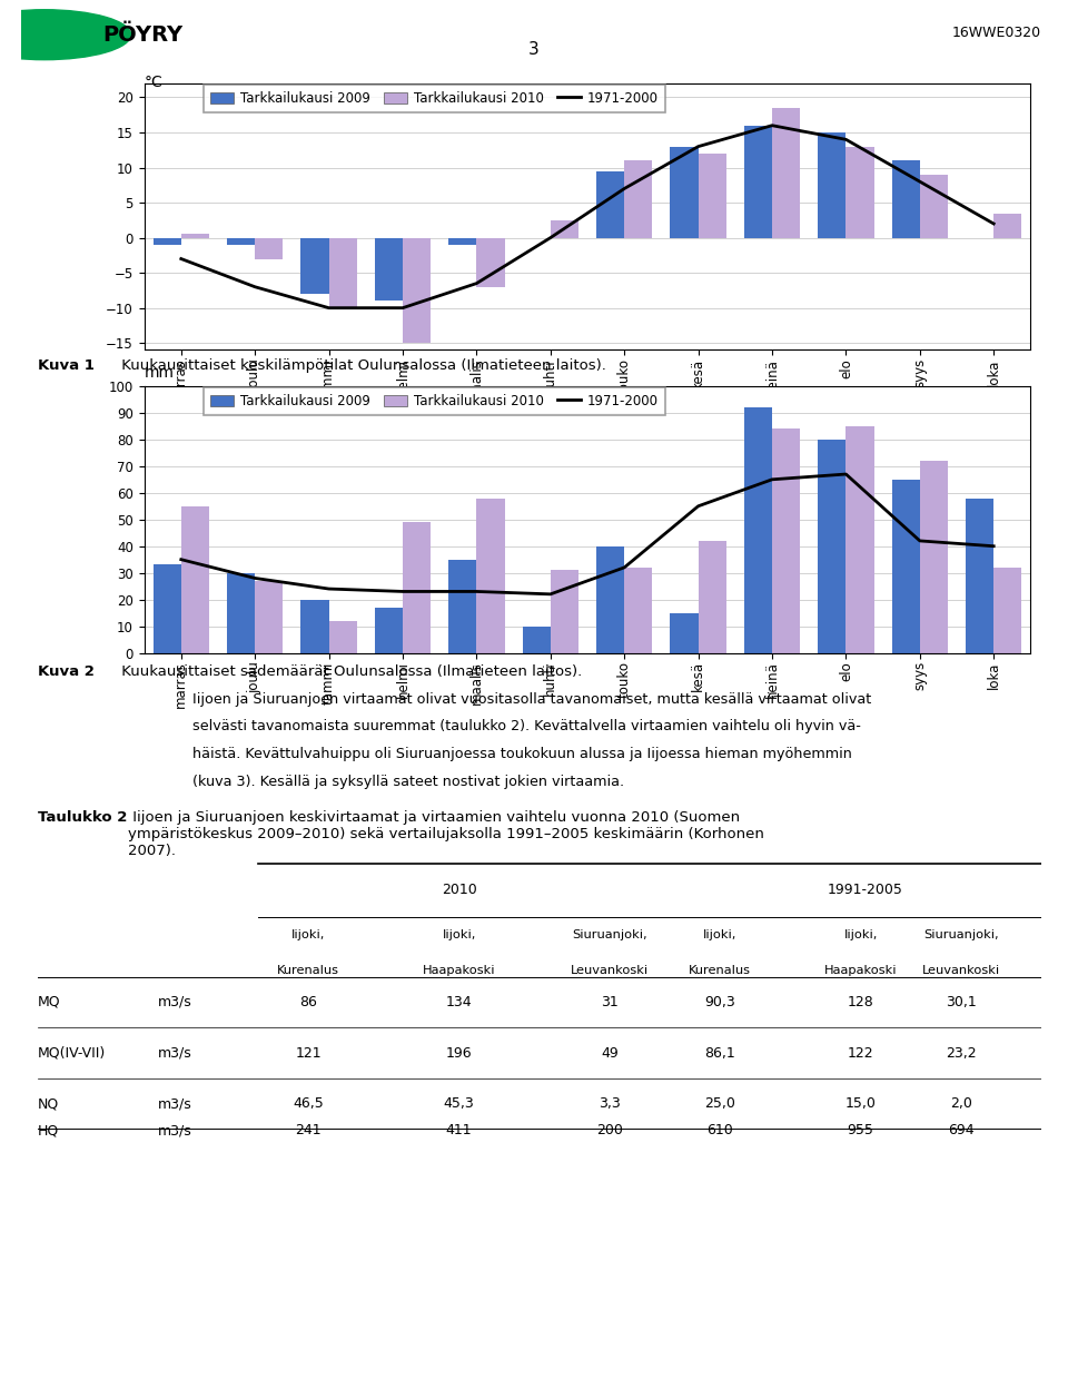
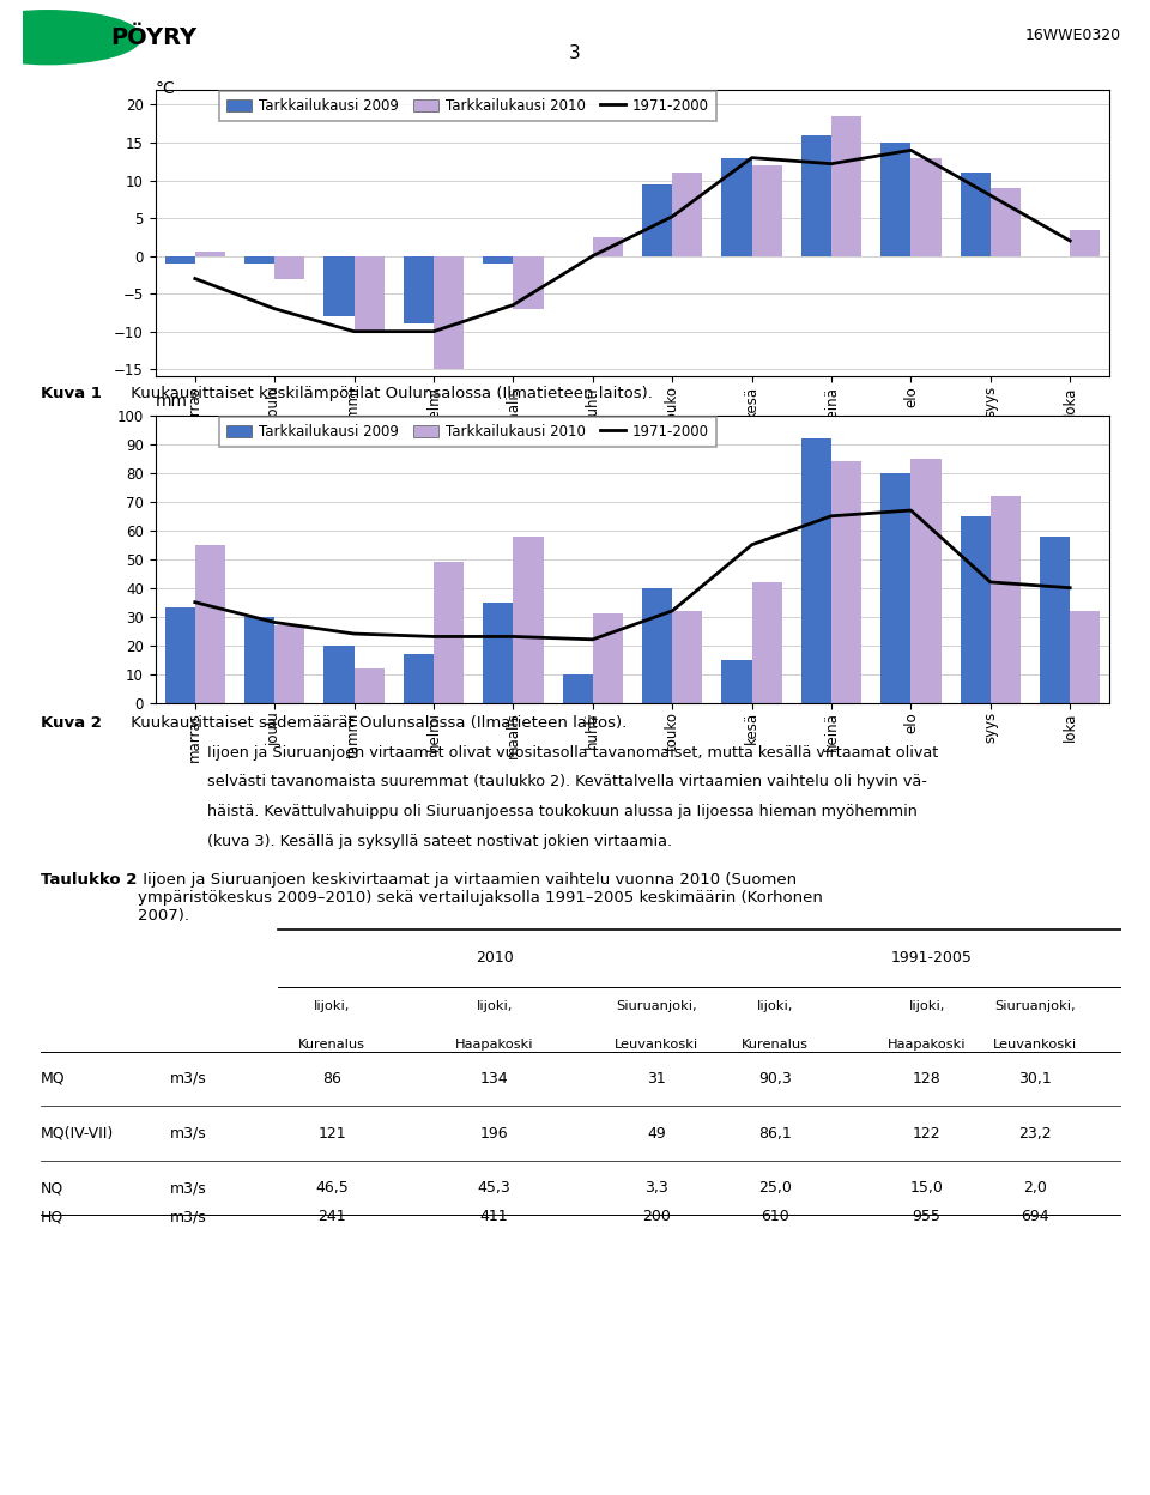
1971-2000/touko: 7.0 -> 5.2
1971-2000/heinä: 16.0 -> 12.2
